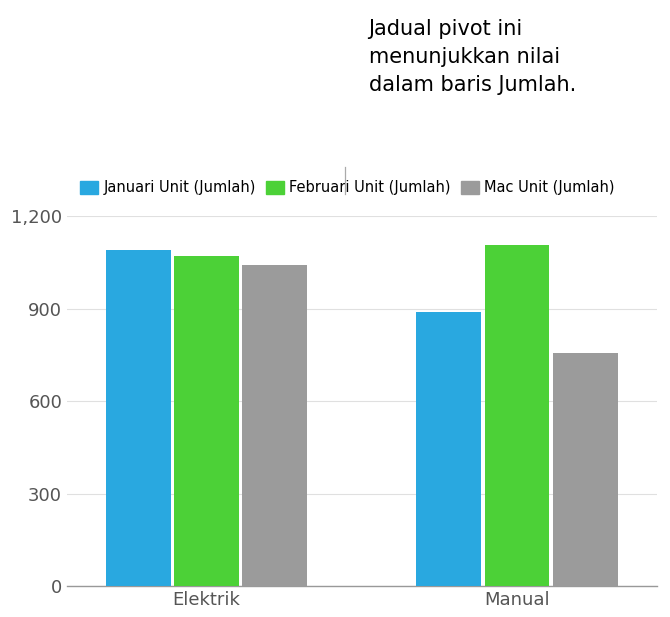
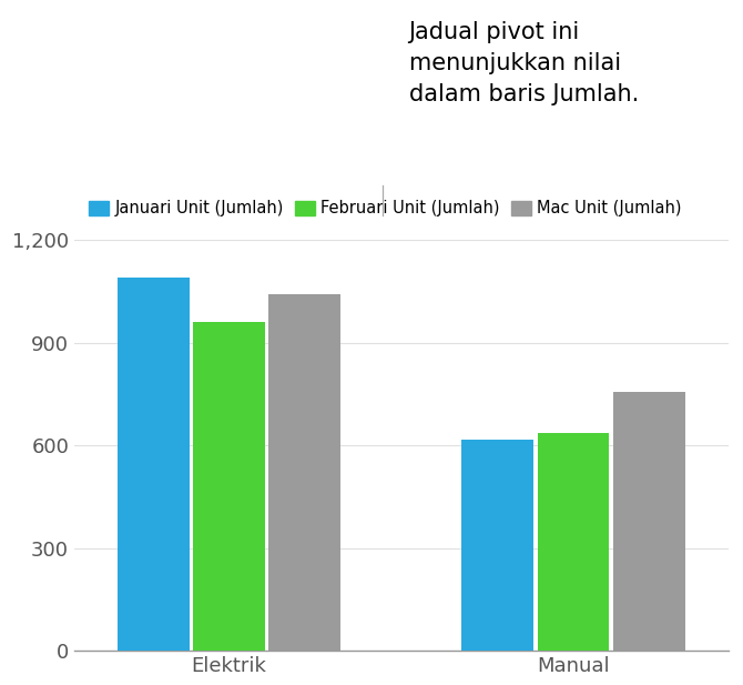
Februari Unit (Jumlah)/Elektrik: 1,070 -> 960
Januari Unit (Jumlah)/Manual: 890 -> 615
Februari Unit (Jumlah)/Manual: 1,105 -> 635
